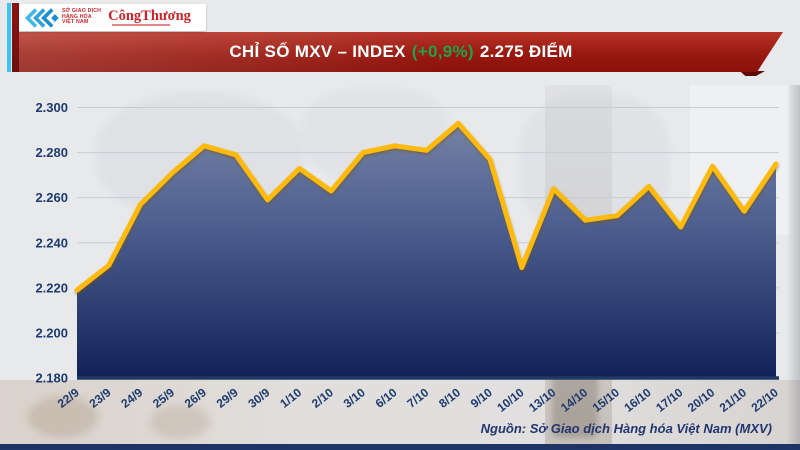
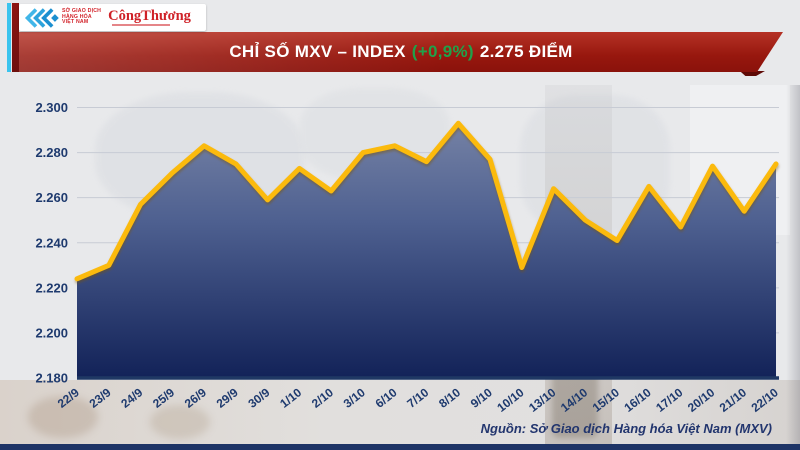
22/9: 2219 -> 2224
29/9: 2279 -> 2275
7/10: 2281 -> 2276
15/10: 2252 -> 2241
